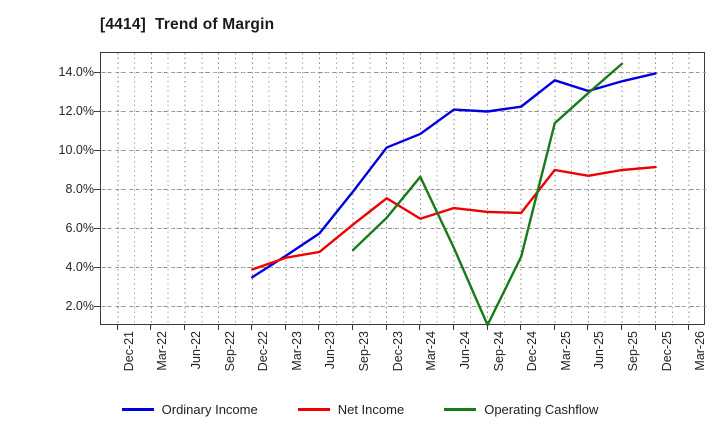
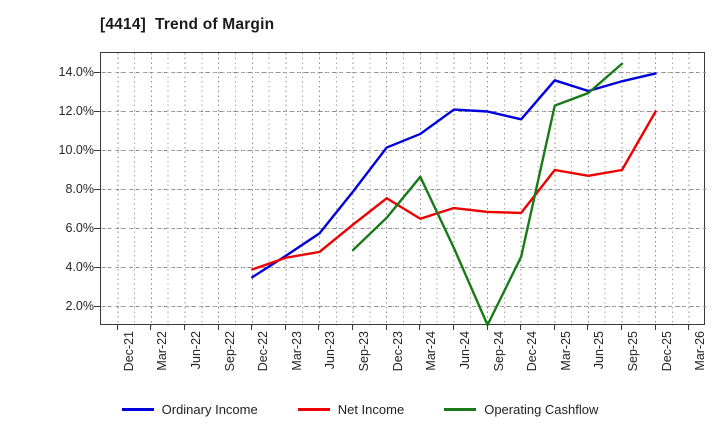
Ordinary Income/Dec-24: 12.2% -> 11.6%
Operating Cashflow/Mar-25: 11.4% -> 12.3%
Net Income/Dec-25: 9.2% -> 12.0%
